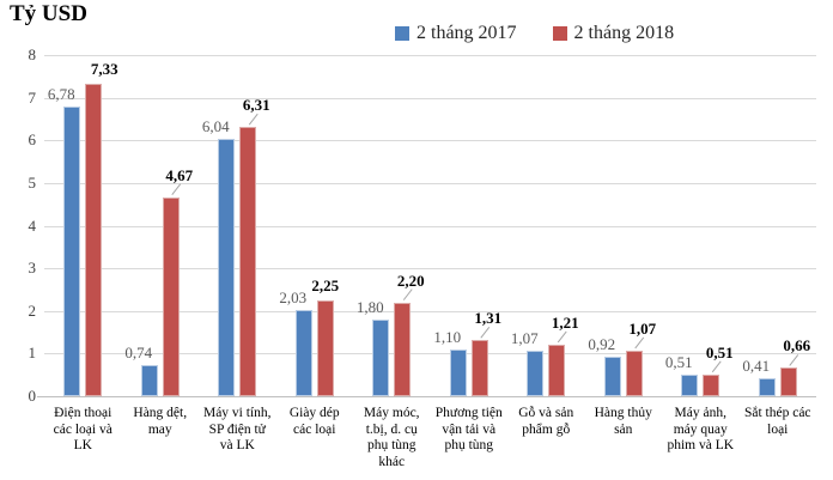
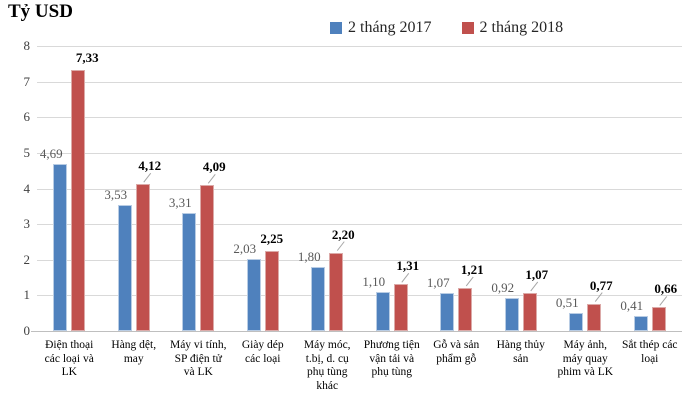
2 tháng 2017/Điện thoại các loại và LK: 6,78 -> 4,69
2 tháng 2017/Hàng dệt, may: 0,74 -> 3,53
2 tháng 2018/Hàng dệt, may: 4,67 -> 4,12
2 tháng 2017/Máy vi tính, SP điện tử và LK: 6,04 -> 3,31
2 tháng 2018/Máy vi tính, SP điện tử và LK: 6,31 -> 4,09
2 tháng 2018/Máy ảnh, máy quay phim và LK: 0,51 -> 0,77
